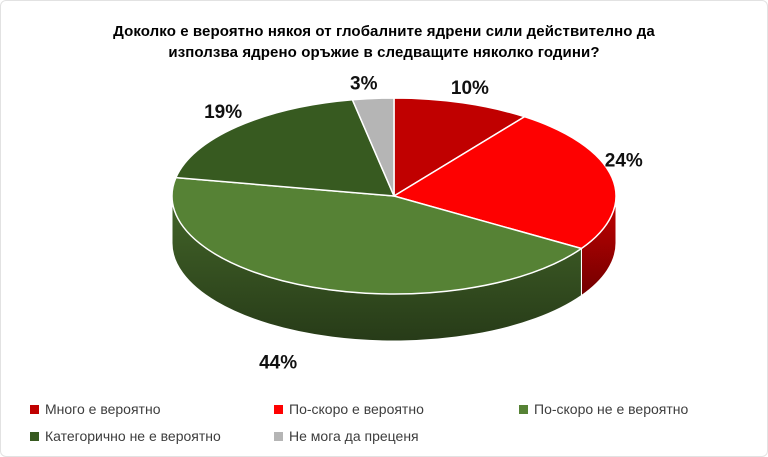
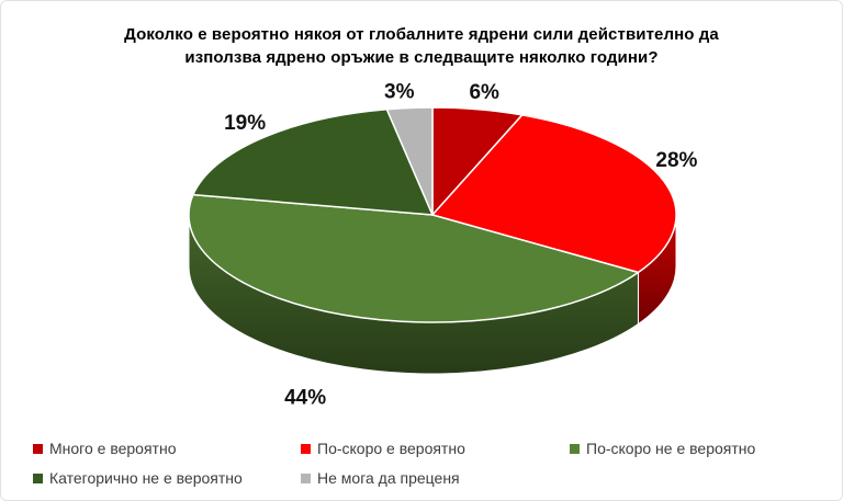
Много е вероятно: 10% -> 6%
По-скоро е вероятно: 24% -> 28%
